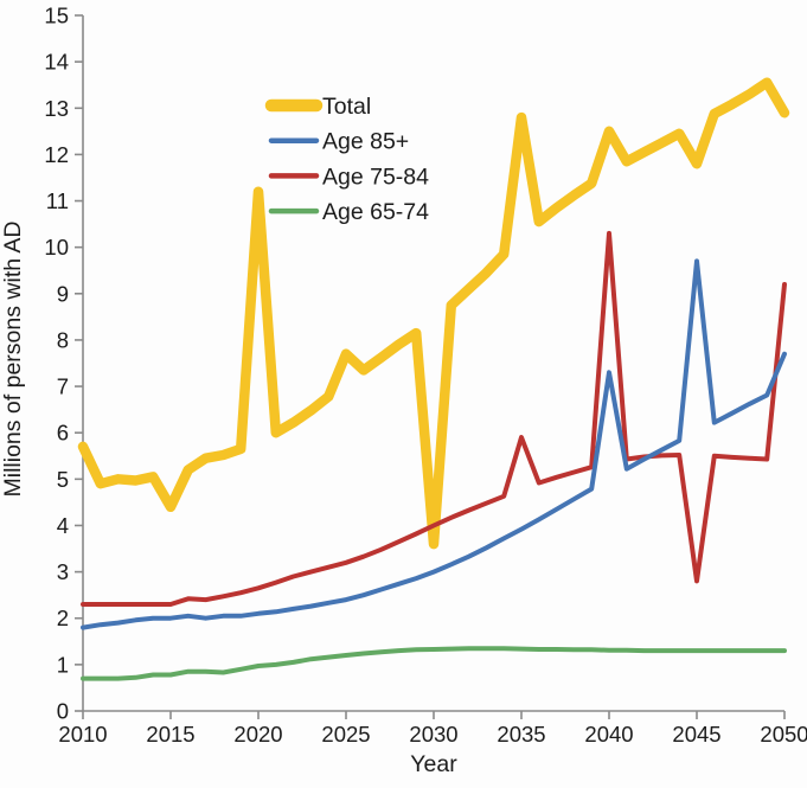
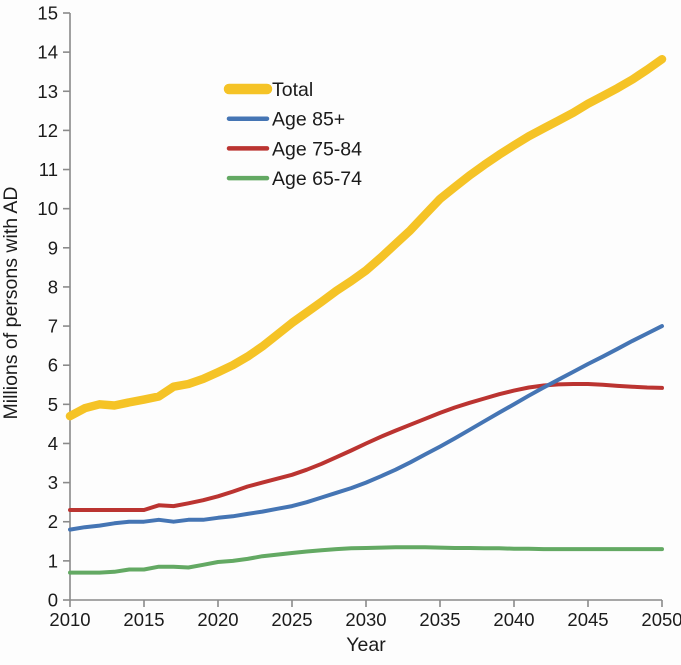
Total/2010: 5.7 -> 4.7
Total/2015: 4.4 -> 5.1
Total/2020: 11.2 -> 5.8
Total/2025: 7.7 -> 7.1
Total/2030: 3.6 -> 8.4
Total/2035: 12.8 -> 10.2
Age 75-84/2035: 5.9 -> 4.8
Total/2040: 12.5 -> 11.6
Age 85+/2040: 7.3 -> 5.0
Age 75-84/2040: 10.3 -> 5.3
Total/2045: 11.8 -> 12.7
Age 85+/2045: 9.7 -> 6.0
Age 75-84/2045: 2.8 -> 5.5
Total/2050: 12.9 -> 13.8
Age 85+/2050: 7.7 -> 7.0
Age 75-84/2050: 9.2 -> 5.4
